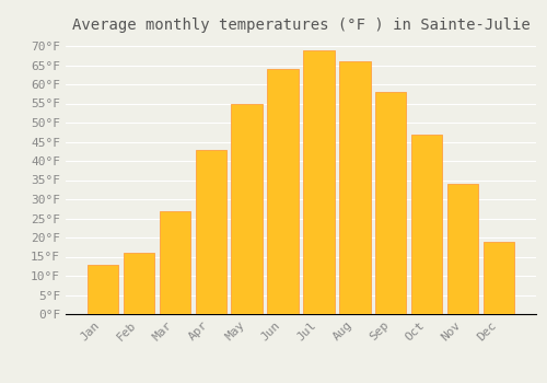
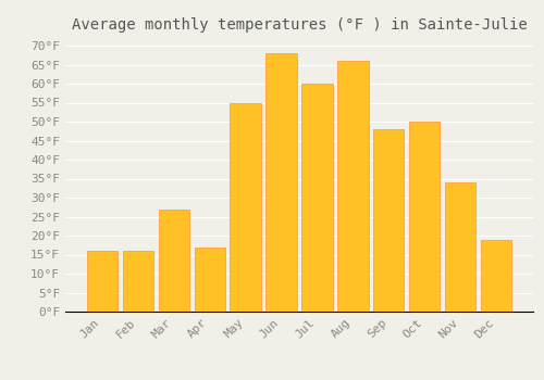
Jan: 13°F -> 16°F
Apr: 43°F -> 17°F
Jun: 64°F -> 68°F
Jul: 69°F -> 60°F
Sep: 58°F -> 48°F
Oct: 47°F -> 50°F
